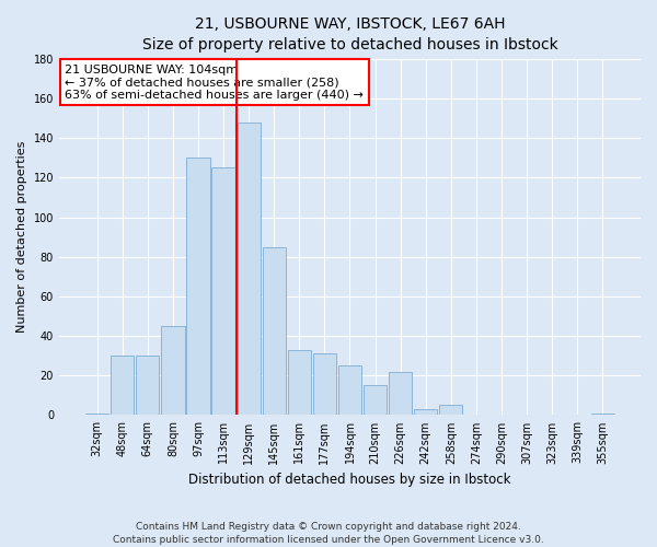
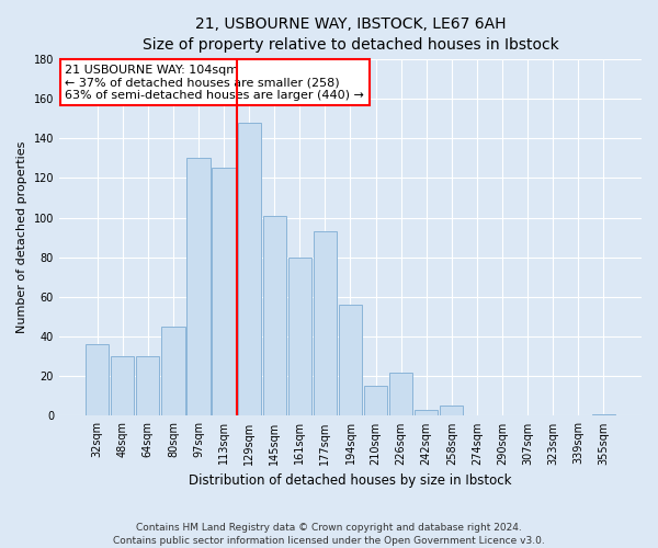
32sqm: 1 -> 36
145sqm: 85 -> 101
161sqm: 33 -> 80
177sqm: 31 -> 93
194sqm: 25 -> 56
